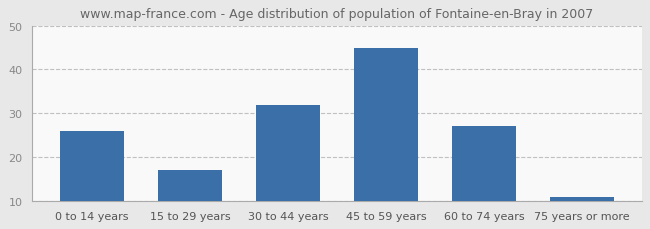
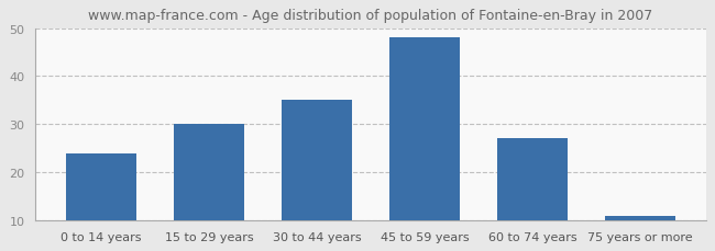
0 to 14 years: 26 -> 24
15 to 29 years: 17 -> 30
30 to 44 years: 32 -> 35
45 to 59 years: 45 -> 48
